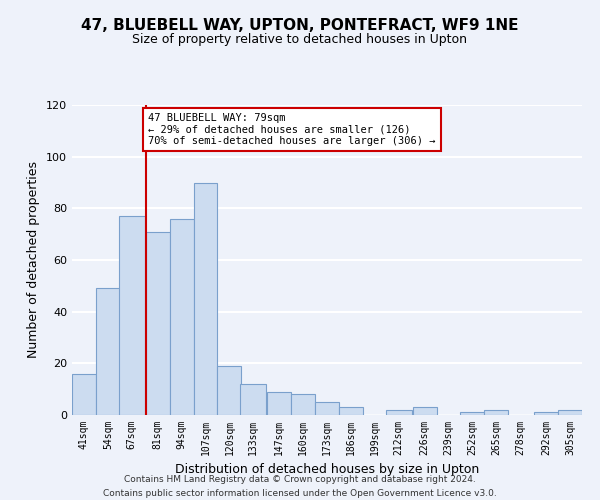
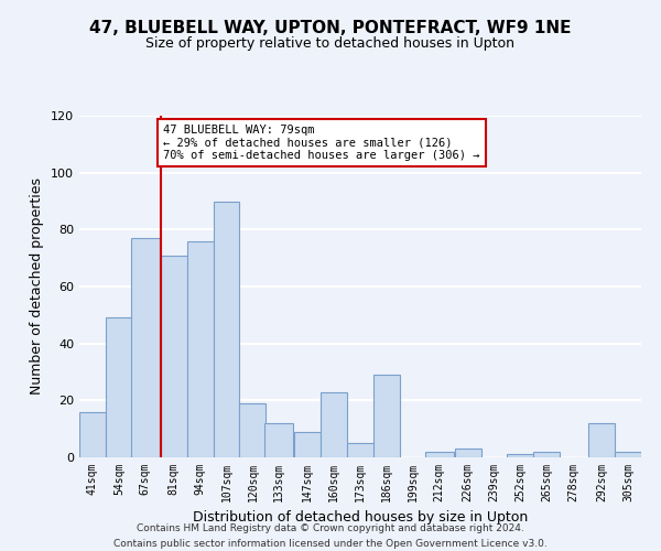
160sqm: 8 -> 23
186sqm: 3 -> 29
292sqm: 1 -> 12
